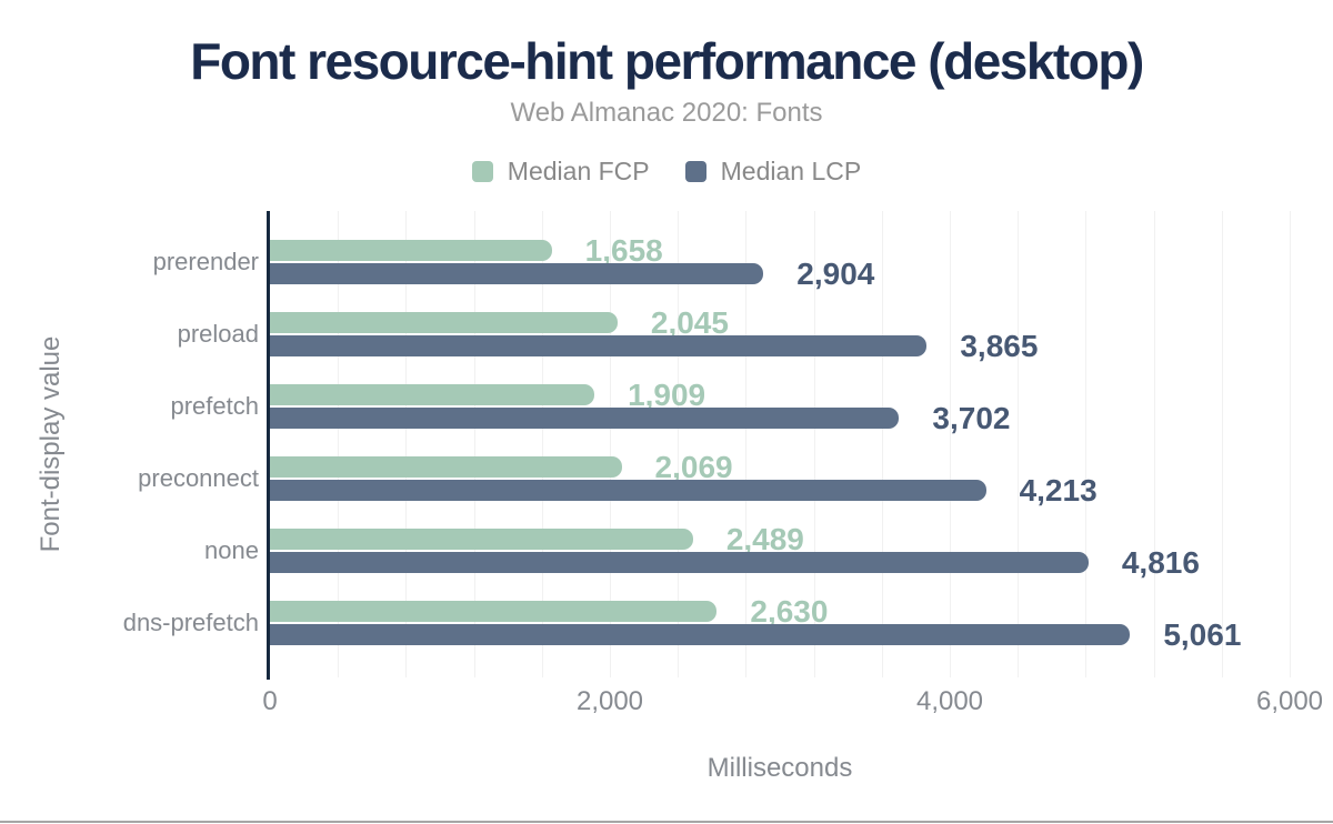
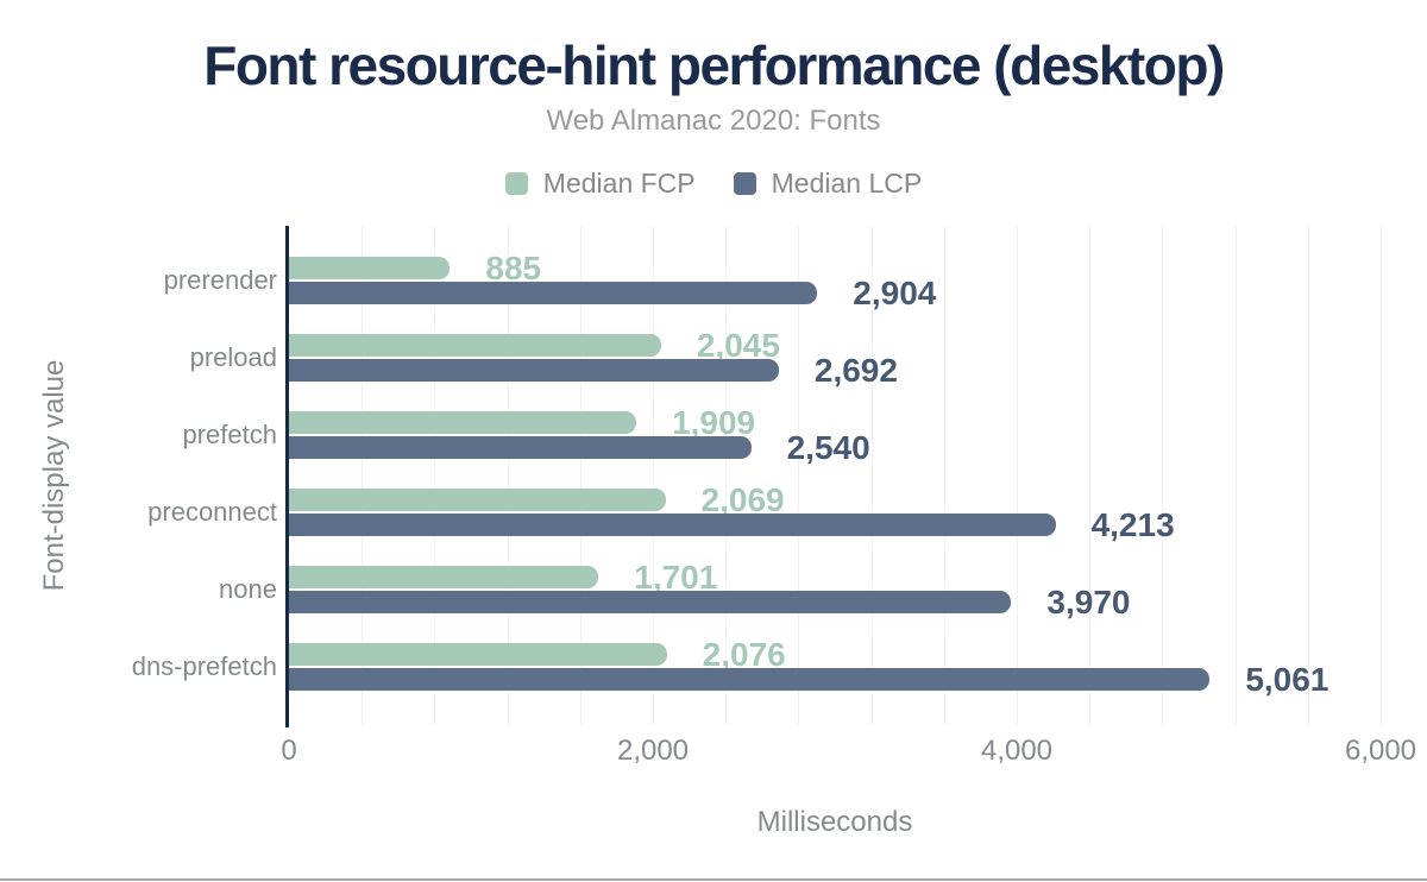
Median FCP/prerender: 1,658 -> 885
Median LCP/preload: 3,865 -> 2,692
Median LCP/prefetch: 3,702 -> 2,540
Median FCP/none: 2,489 -> 1,701
Median LCP/none: 4,816 -> 3,970
Median FCP/dns-prefetch: 2,630 -> 2,076
